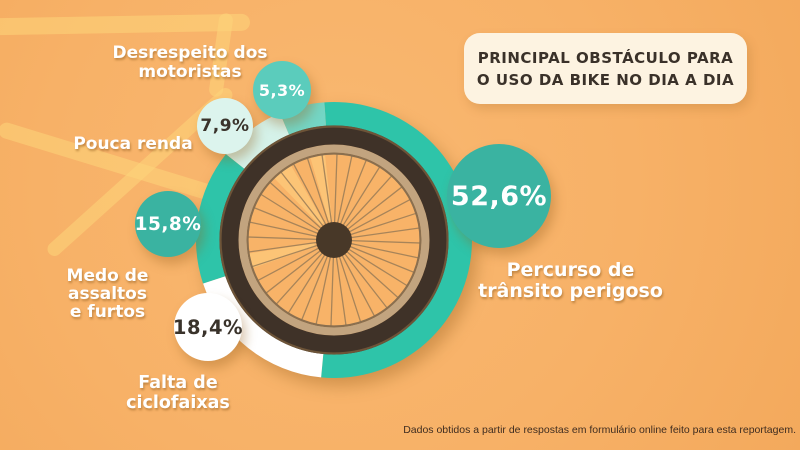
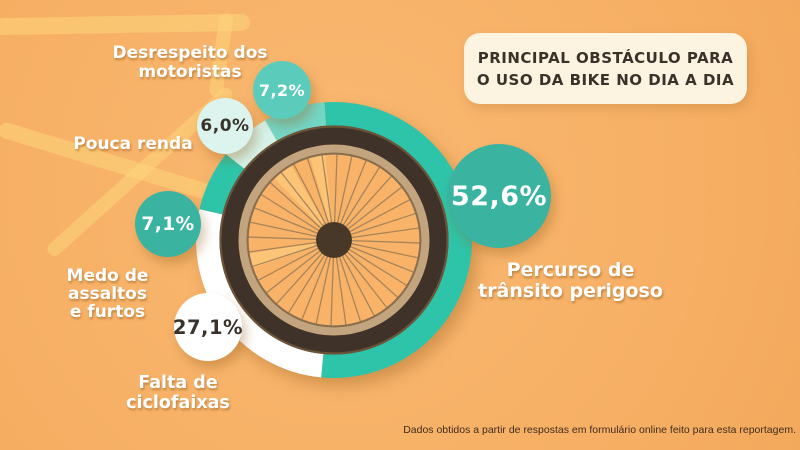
Falta de ciclofaixas: 18,4% -> 27,1%
Medo de assaltos e furtos: 15,8% -> 7,1%
Pouca renda: 7,9% -> 6,0%
Desrespeito dos motoristas: 5,3% -> 7,2%
